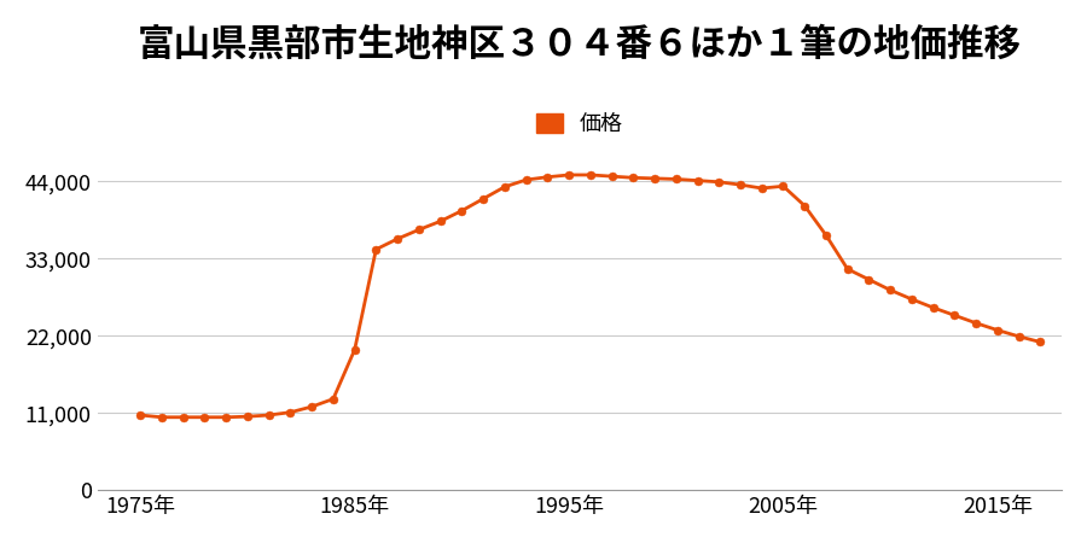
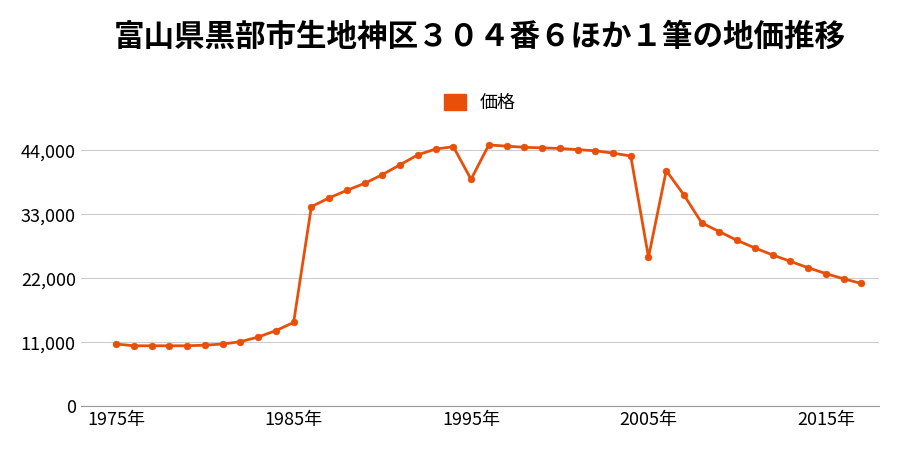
1985年: 20,000 -> 14,400
1995年: 44,900 -> 39,000
2005年: 43,300 -> 25,600
